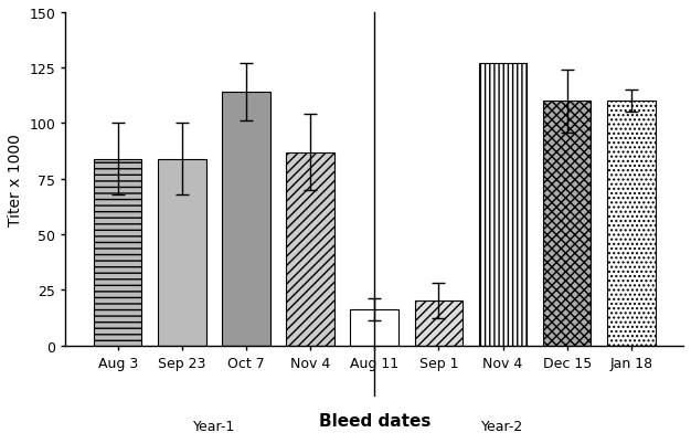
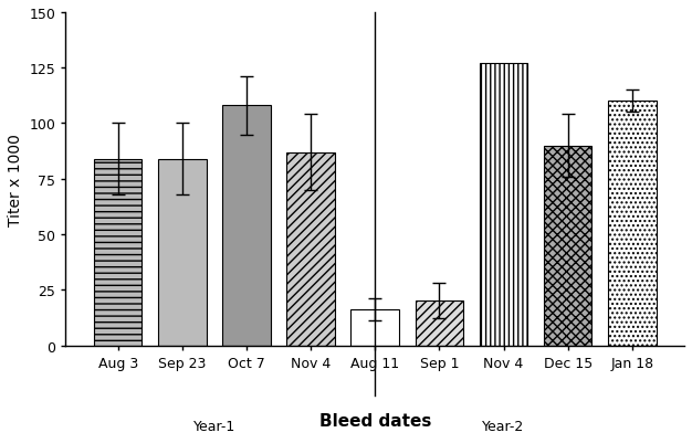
Oct 7: 114 -> 108
Dec 15: 110 -> 90
